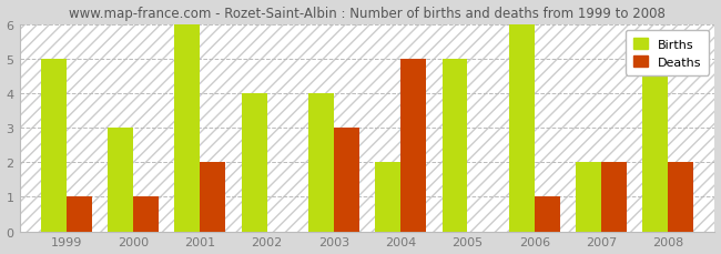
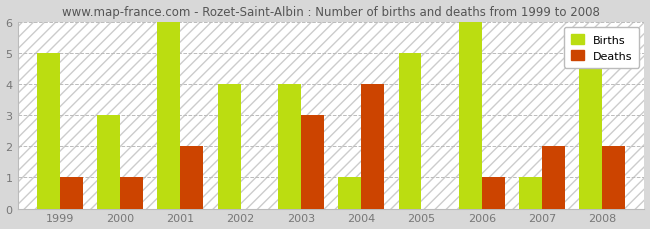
Births/2004: 2 -> 1
Deaths/2004: 5 -> 4
Births/2007: 2 -> 1
